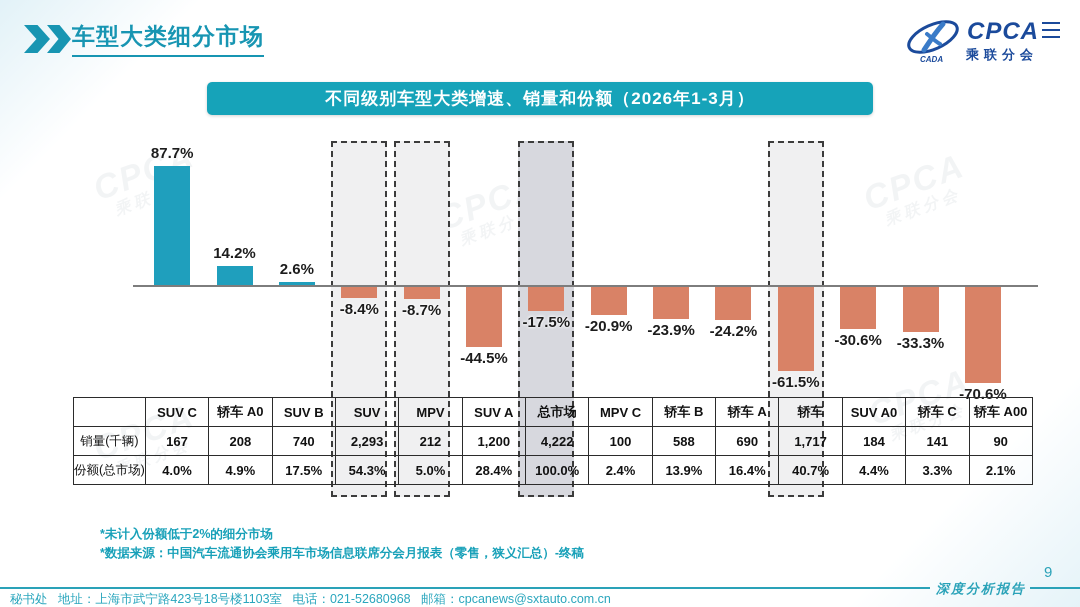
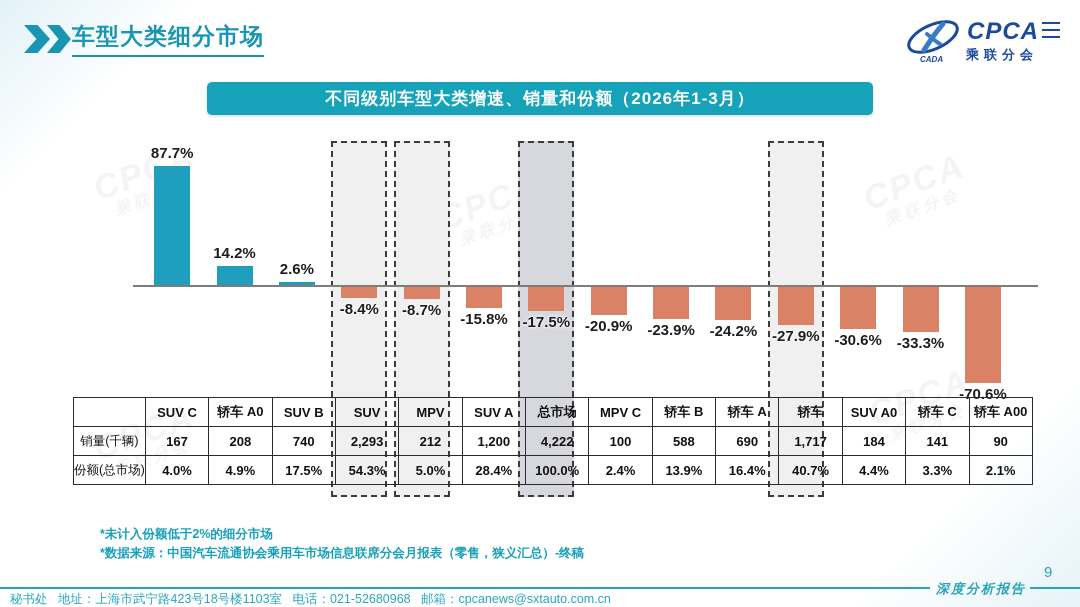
SUV A: -44.5% -> -15.8%
轿车: -61.5% -> -27.9%
